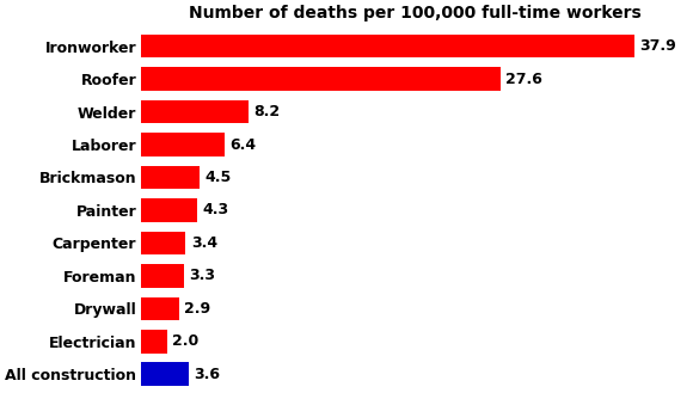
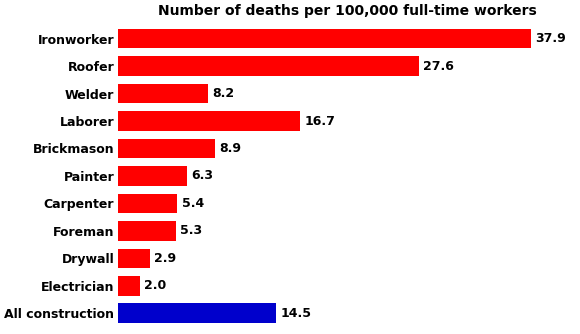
Laborer: 6.4 -> 16.7
Brickmason: 4.5 -> 8.9
Painter: 4.3 -> 6.3
Carpenter: 3.4 -> 5.4
Foreman: 3.3 -> 5.3
All construction: 3.6 -> 14.5
